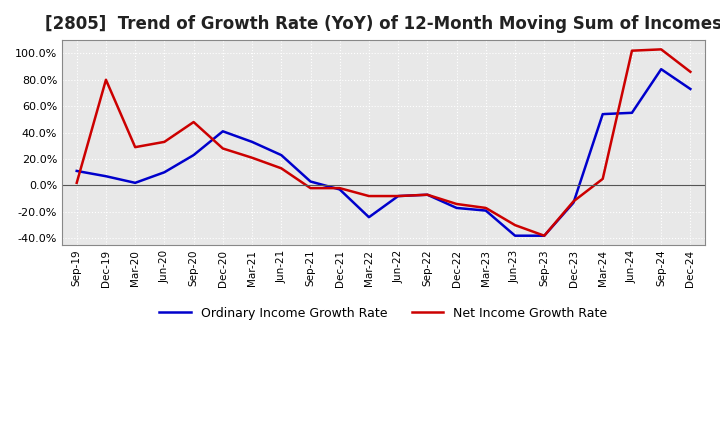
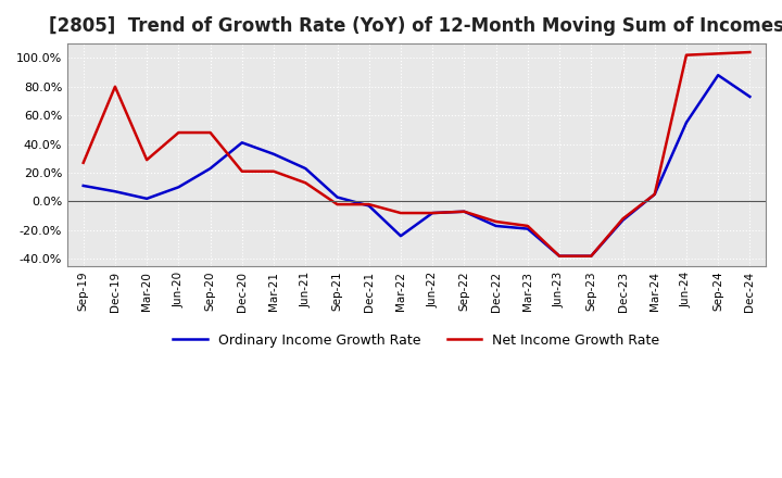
Net Income Growth Rate/Sep-19: 2% -> 27%
Net Income Growth Rate/Jun-20: 33% -> 48%
Net Income Growth Rate/Dec-20: 28% -> 21%
Net Income Growth Rate/Jun-23: -30% -> -38%
Ordinary Income Growth Rate/Mar-24: 54% -> 5%
Net Income Growth Rate/Dec-24: 86% -> 104%
